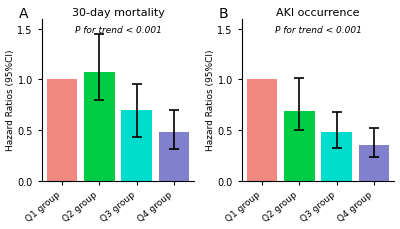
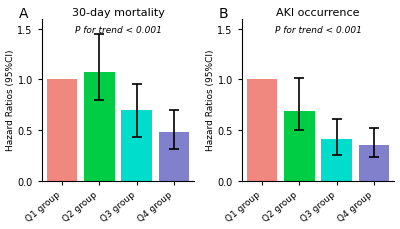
AKI occurrence/Q3 group: 0.48 -> 0.41
